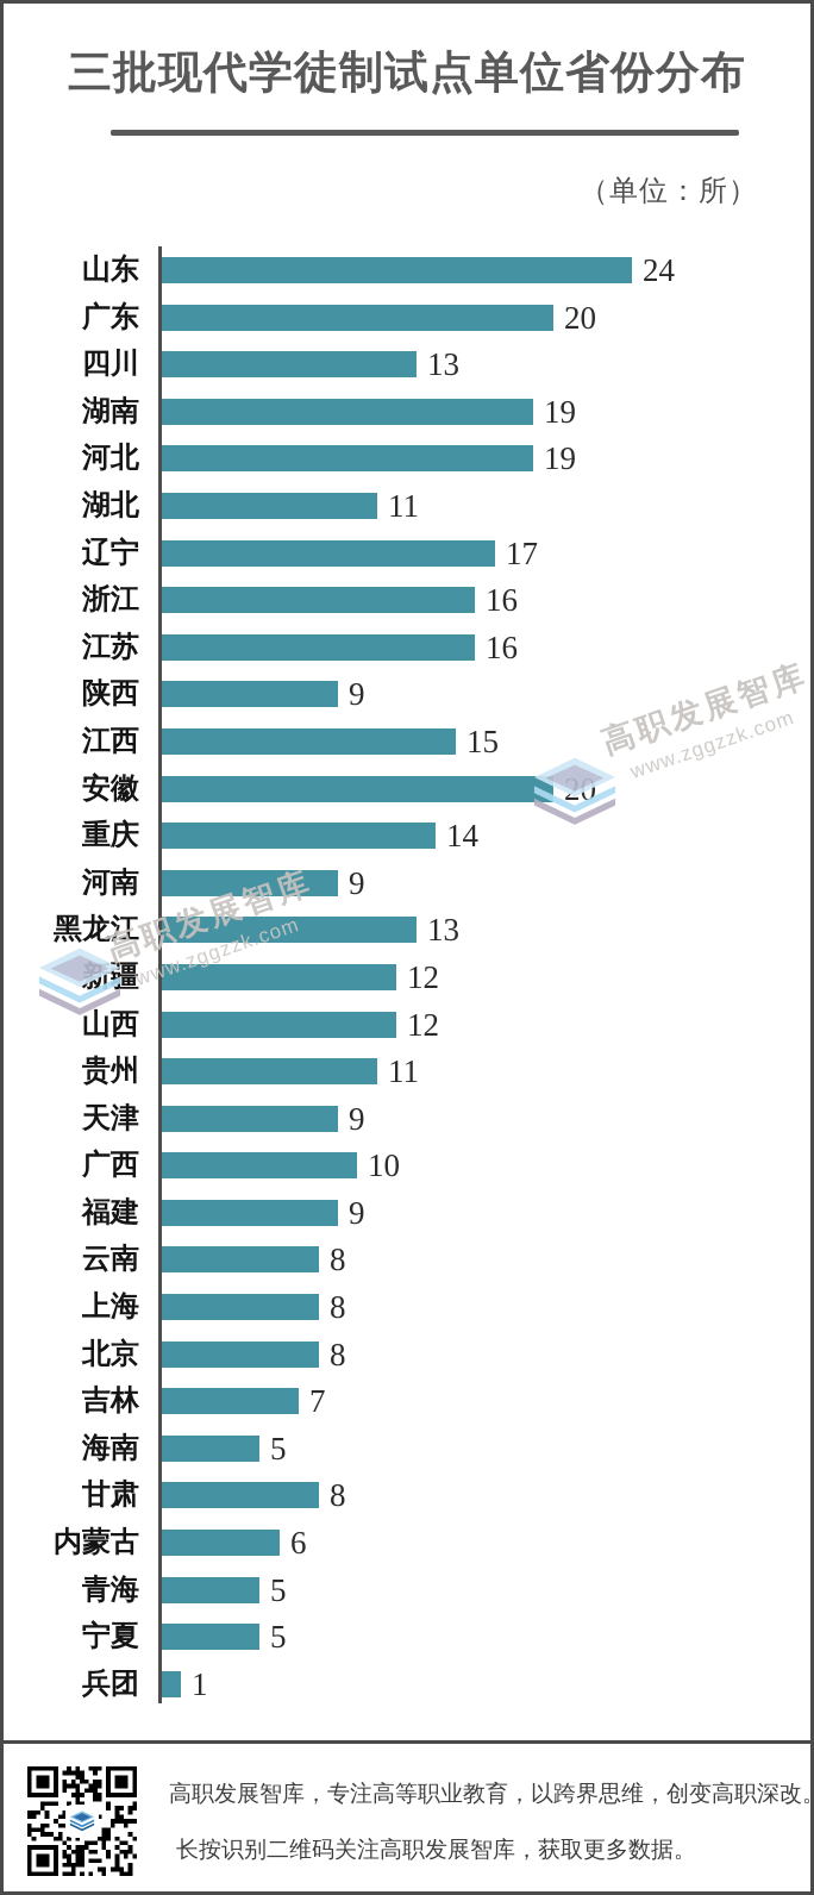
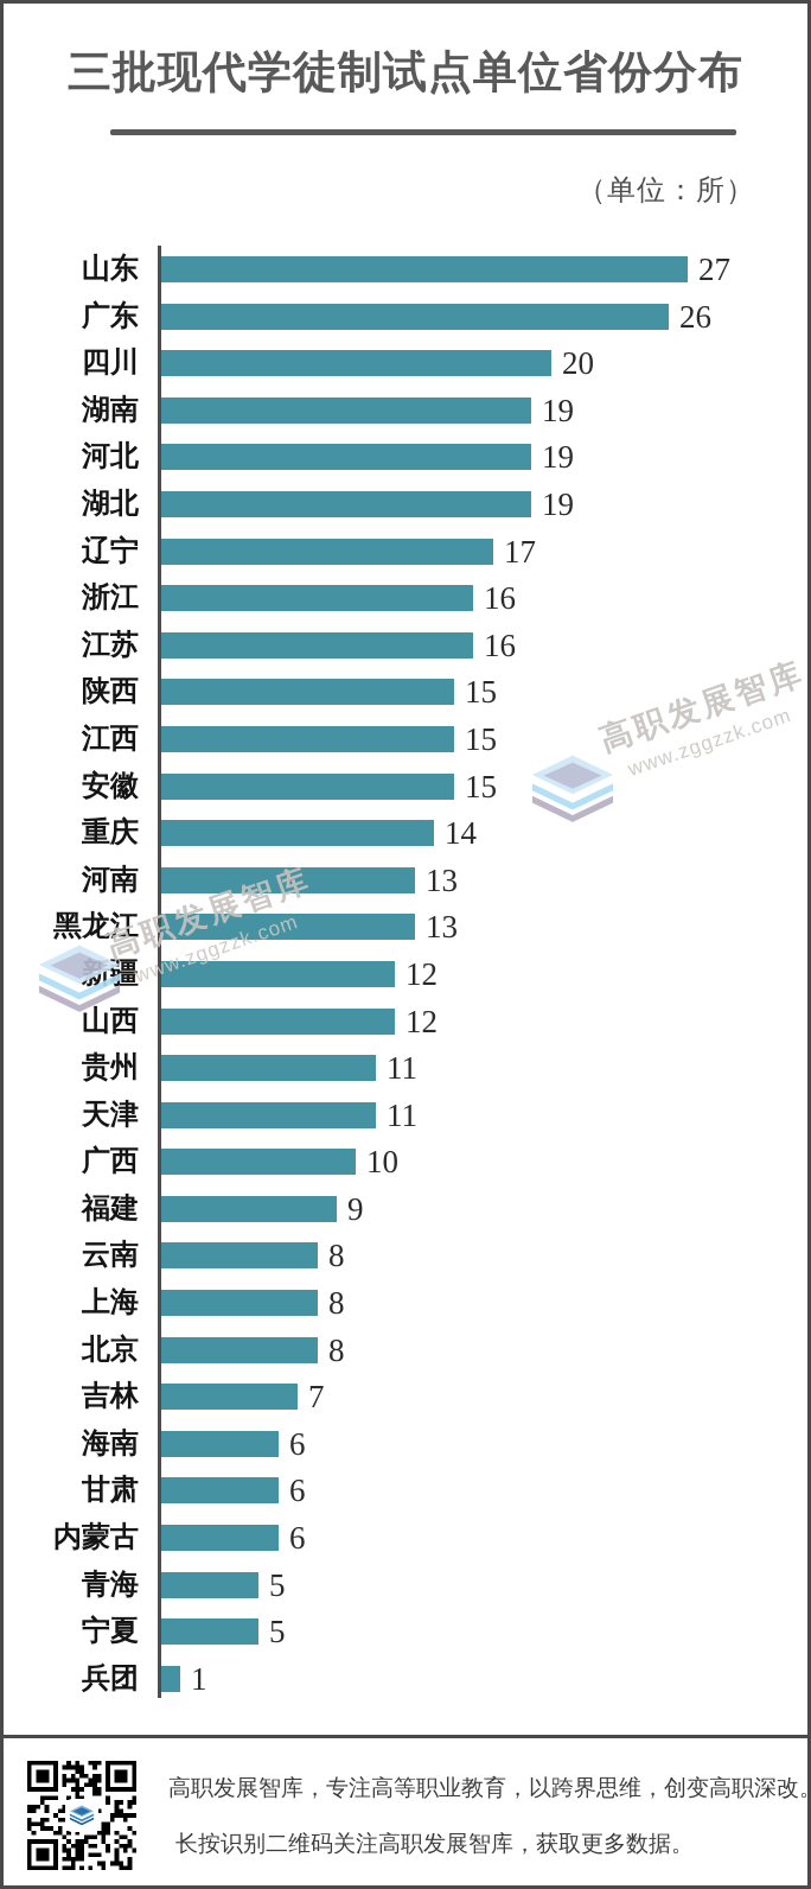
山东: 24 -> 27
广东: 20 -> 26
四川: 13 -> 20
湖北: 11 -> 19
陕西: 9 -> 15
安徽: 20 -> 15
河南: 9 -> 13
天津: 9 -> 11
海南: 5 -> 6
甘肃: 8 -> 6
